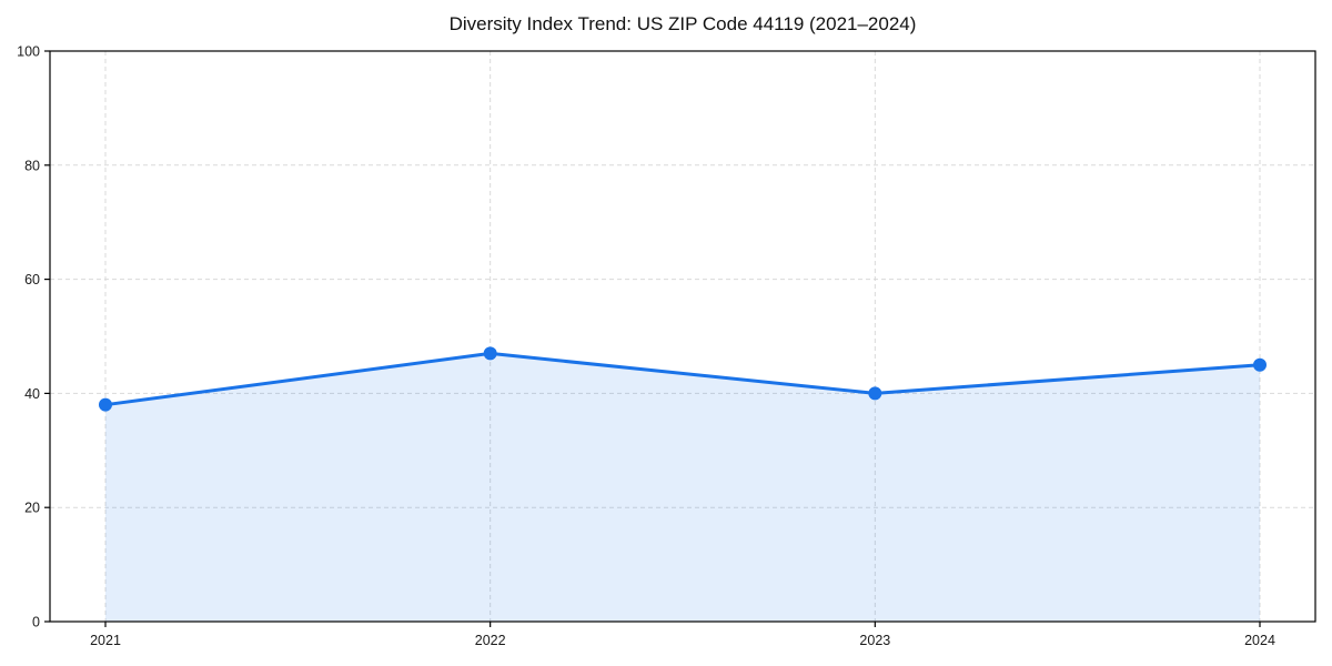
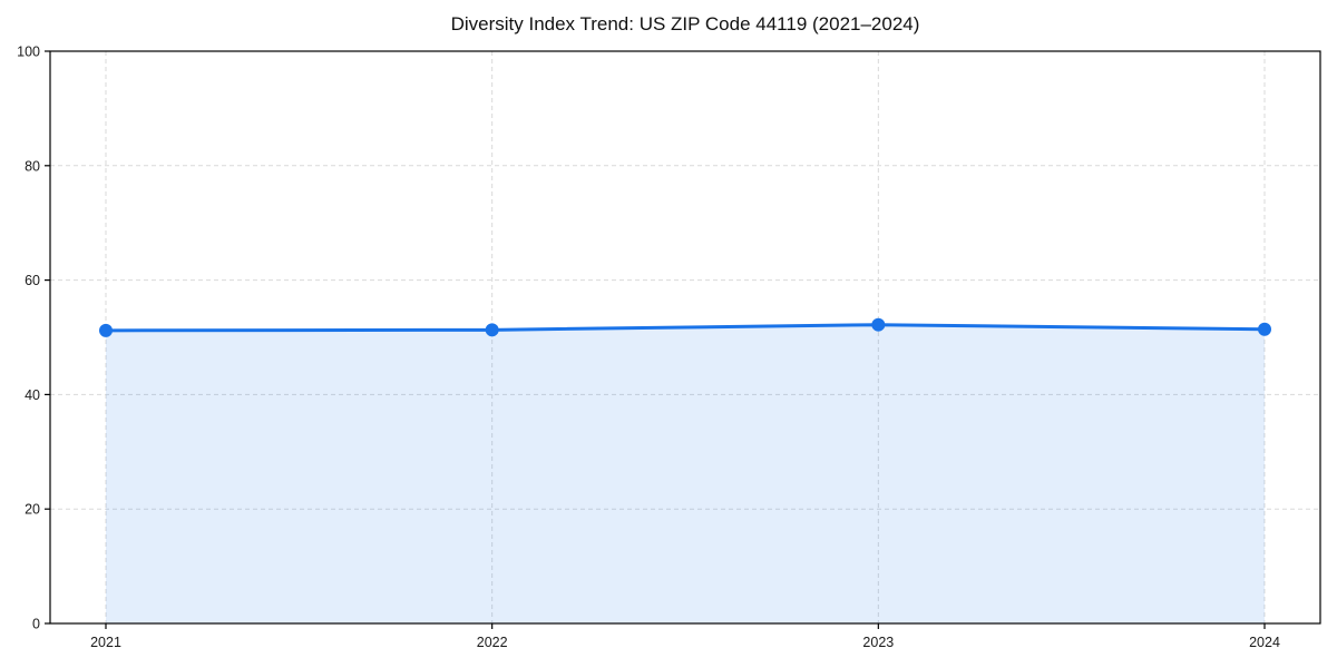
2021: 38 -> 51
2022: 47 -> 51
2023: 40 -> 52
2024: 45 -> 51
